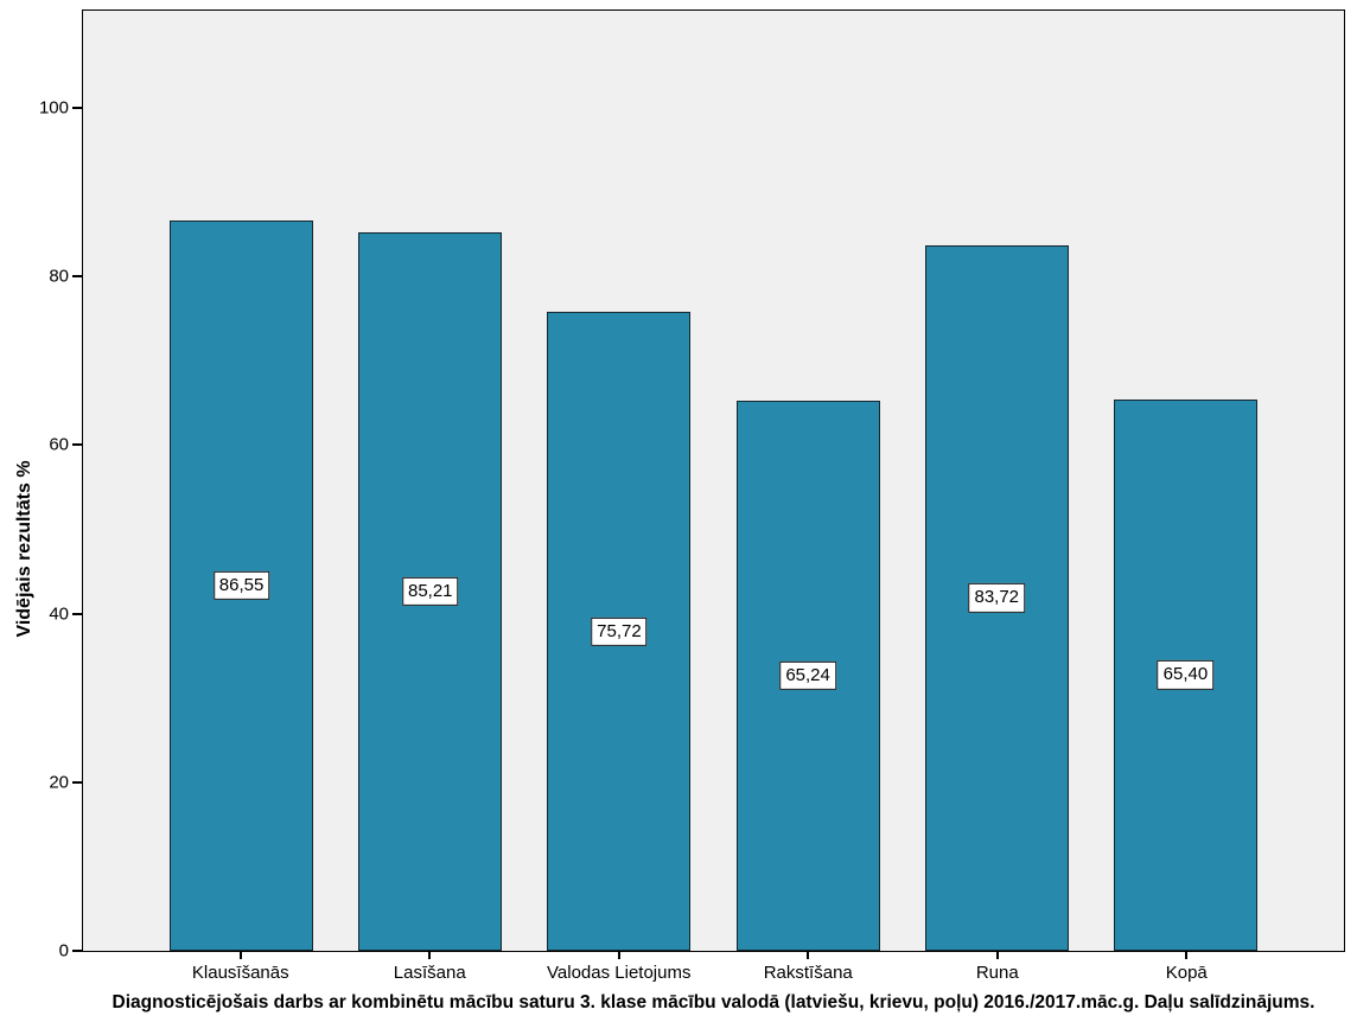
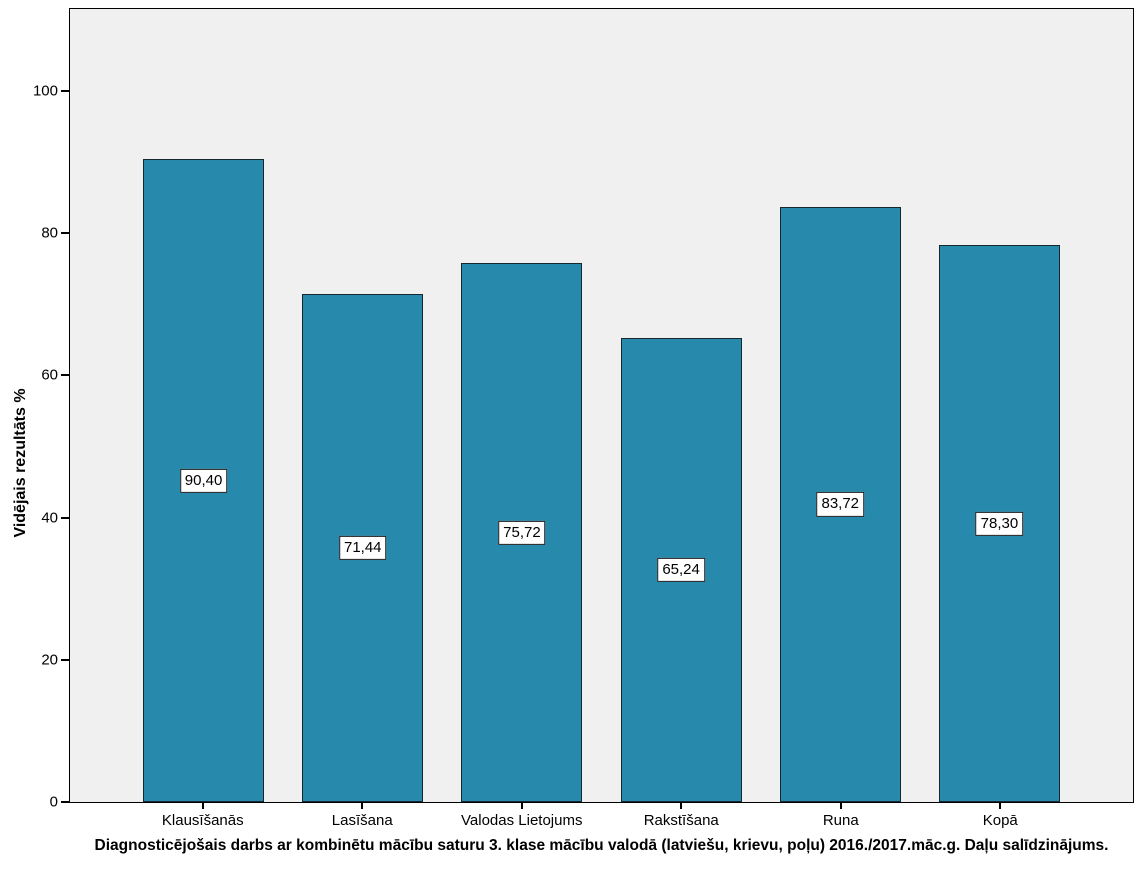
Klausīšanās: 86,55 -> 90,40
Lasīšana: 85,21 -> 71,44
Kopā: 65,40 -> 78,30
